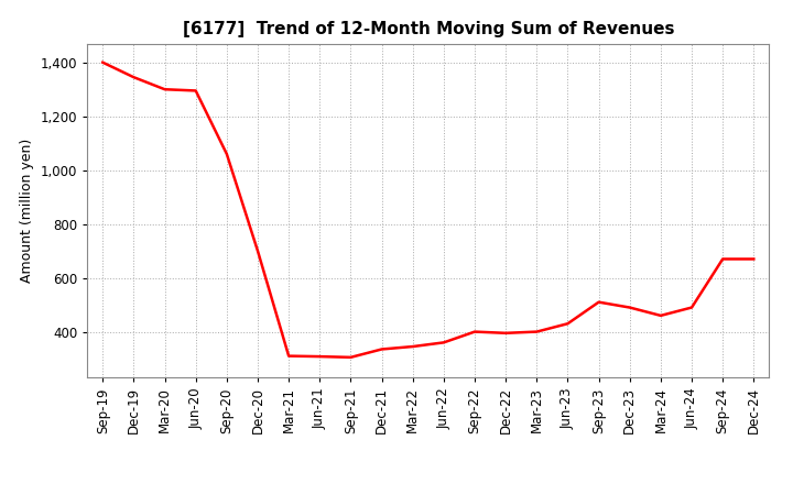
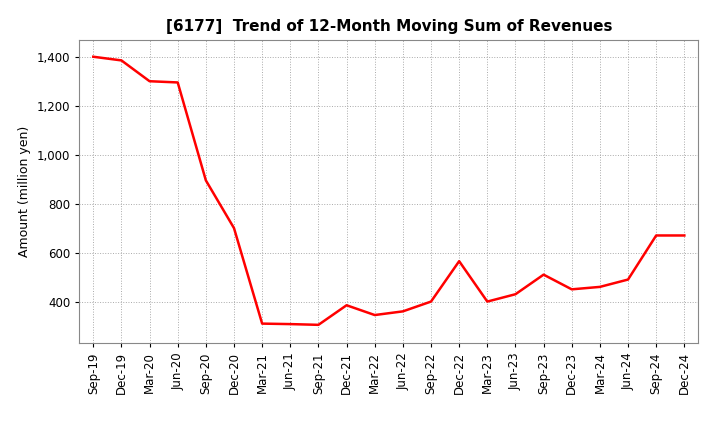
Dec-19: 1,345 -> 1,385
Sep-20: 1,060 -> 895
Dec-21: 335 -> 385
Dec-22: 395 -> 565
Dec-23: 490 -> 450
